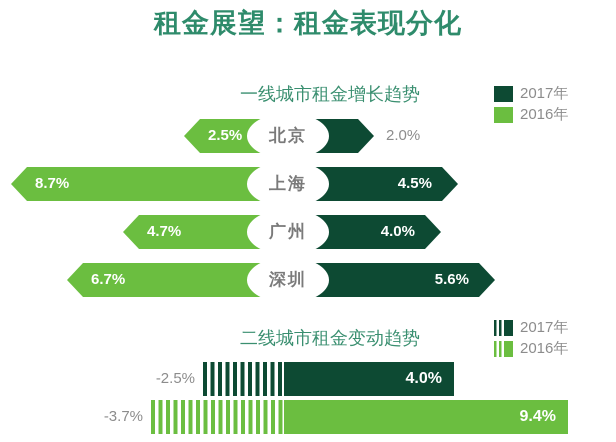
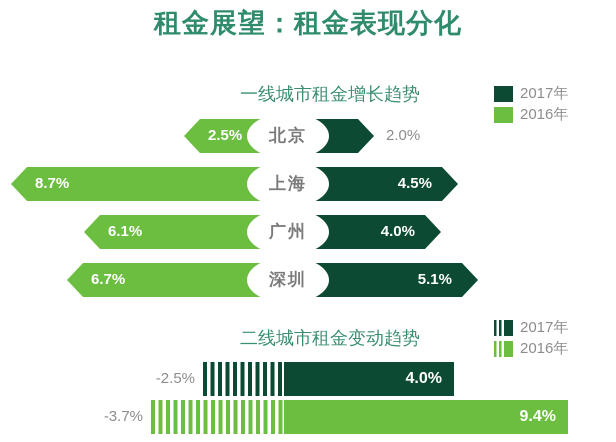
一线城市租金增长趋势/2016年/广州: 4.7% -> 6.1%
一线城市租金增长趋势/2017年/深圳: 5.6% -> 5.1%
